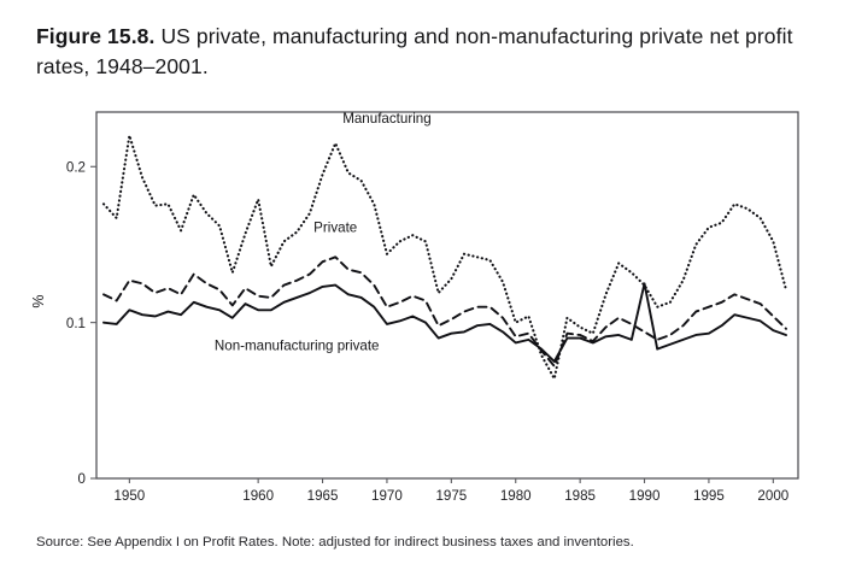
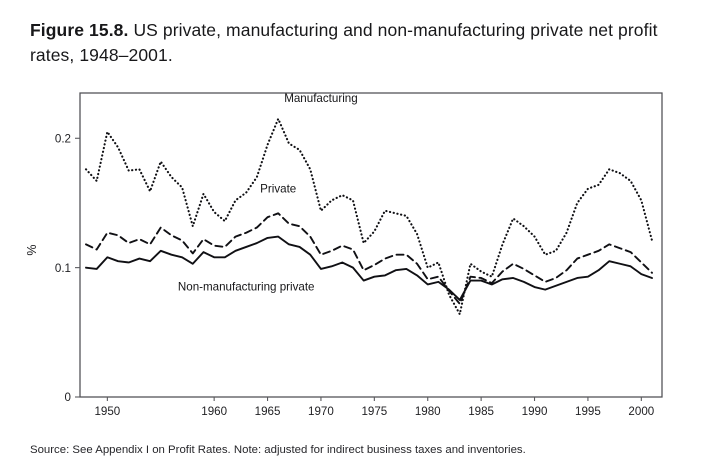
Manufacturing/1950: 0.220 -> 0.205
Manufacturing/1960: 0.179 -> 0.143
Non-manufacturing private/1990: 0.125 -> 0.085
